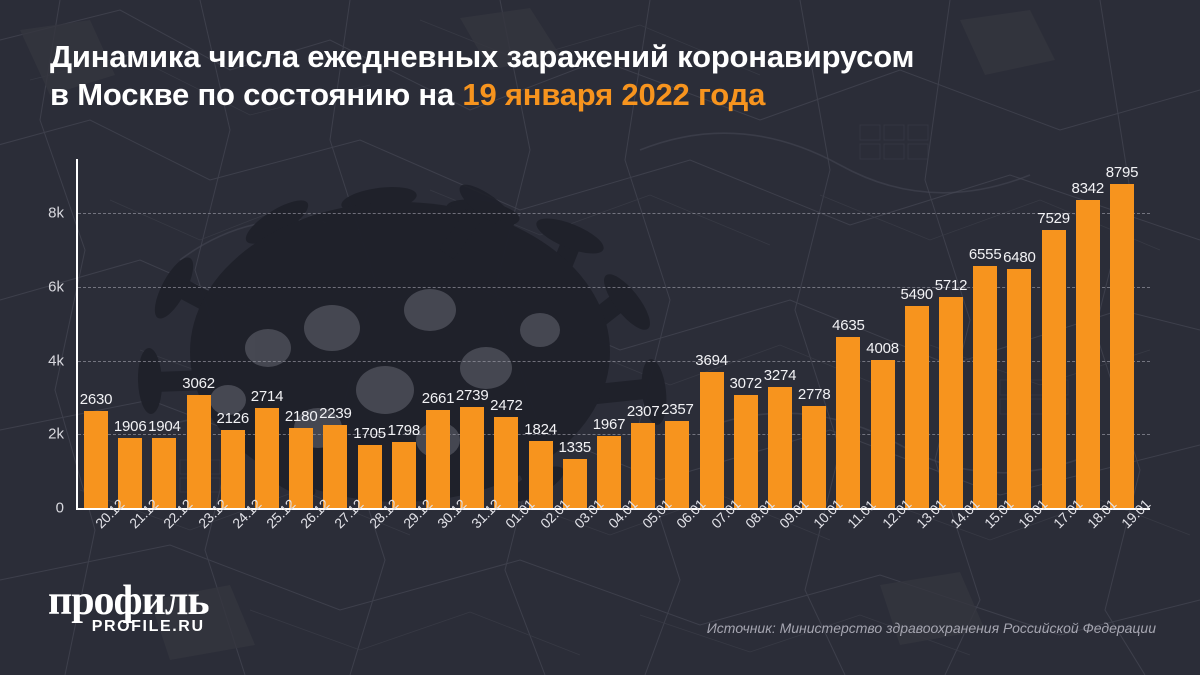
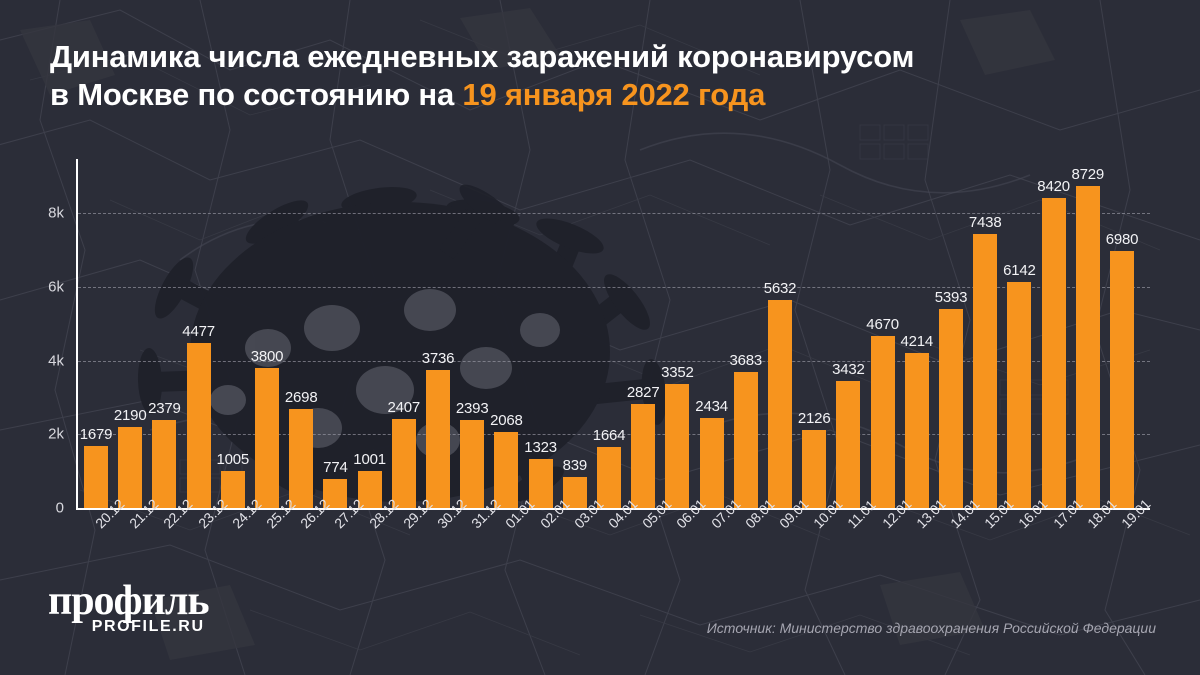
20.12: 2630 -> 1679
21.12: 1906 -> 2190
22.12: 1904 -> 2379
23.12: 3062 -> 4477
24.12: 2126 -> 1005
25.12: 2714 -> 3800
26.12: 2180 -> 2698
27.12: 2239 -> 774
28.12: 1705 -> 1001
29.12: 1798 -> 2407
30.12: 2661 -> 3736
31.12: 2739 -> 2393
01.01: 2472 -> 2068
02.01: 1824 -> 1323
03.01: 1335 -> 839
04.01: 1967 -> 1664
05.01: 2307 -> 2827
06.01: 2357 -> 3352
07.01: 3694 -> 2434
08.01: 3072 -> 3683
09.01: 3274 -> 5632
10.01: 2778 -> 2126
11.01: 4635 -> 3432
12.01: 4008 -> 4670
13.01: 5490 -> 4214
14.01: 5712 -> 5393
15.01: 6555 -> 7438
16.01: 6480 -> 6142
17.01: 7529 -> 8420
18.01: 8342 -> 8729
19.01: 8795 -> 6980
